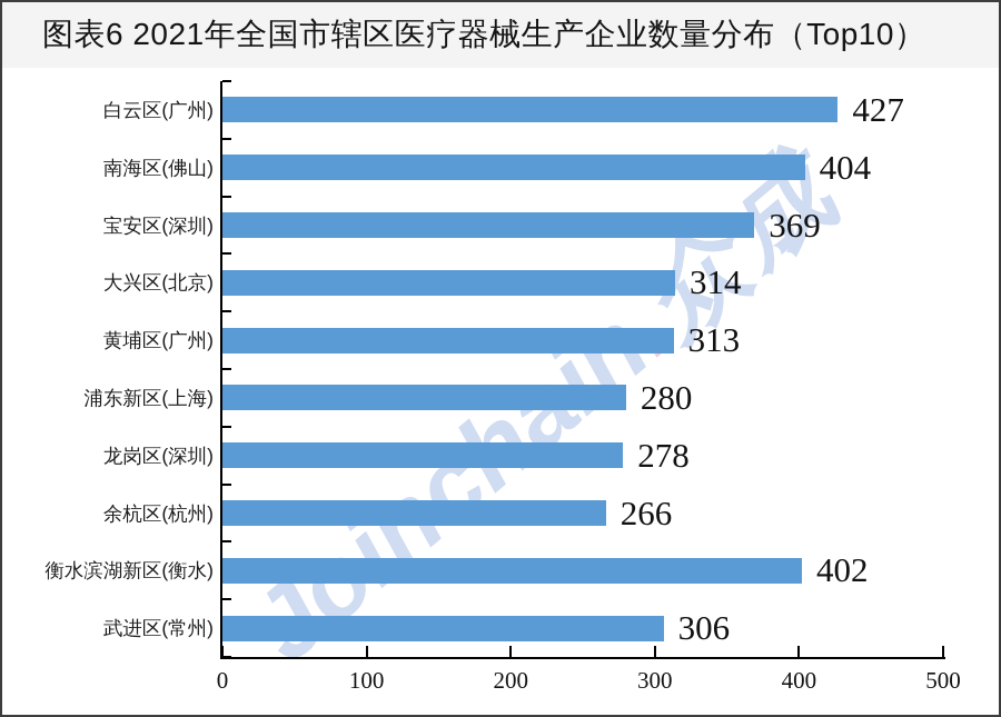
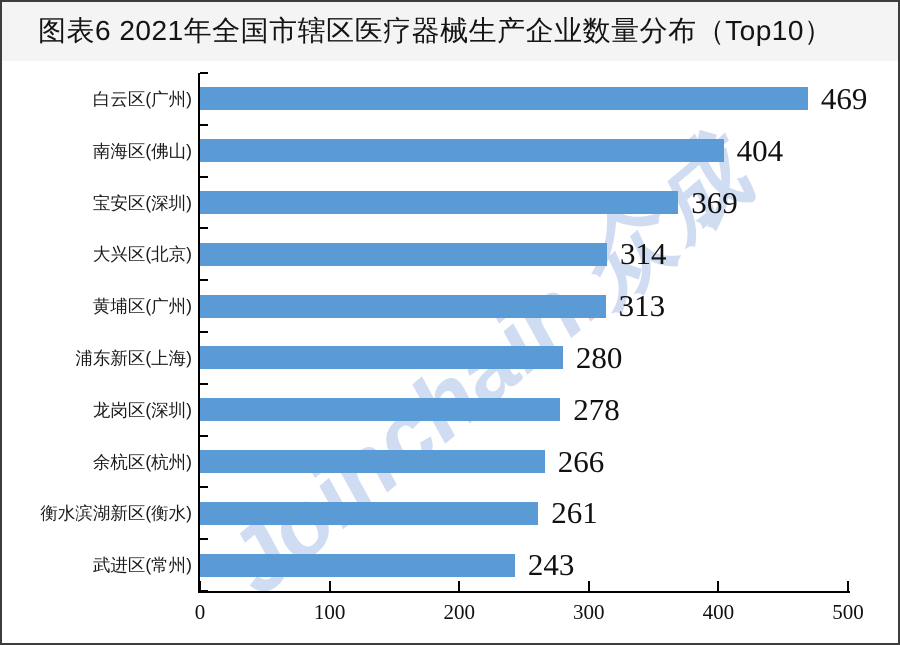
白云区(广州): 427 -> 469
衡水滨湖新区(衡水): 402 -> 261
武进区(常州): 306 -> 243
